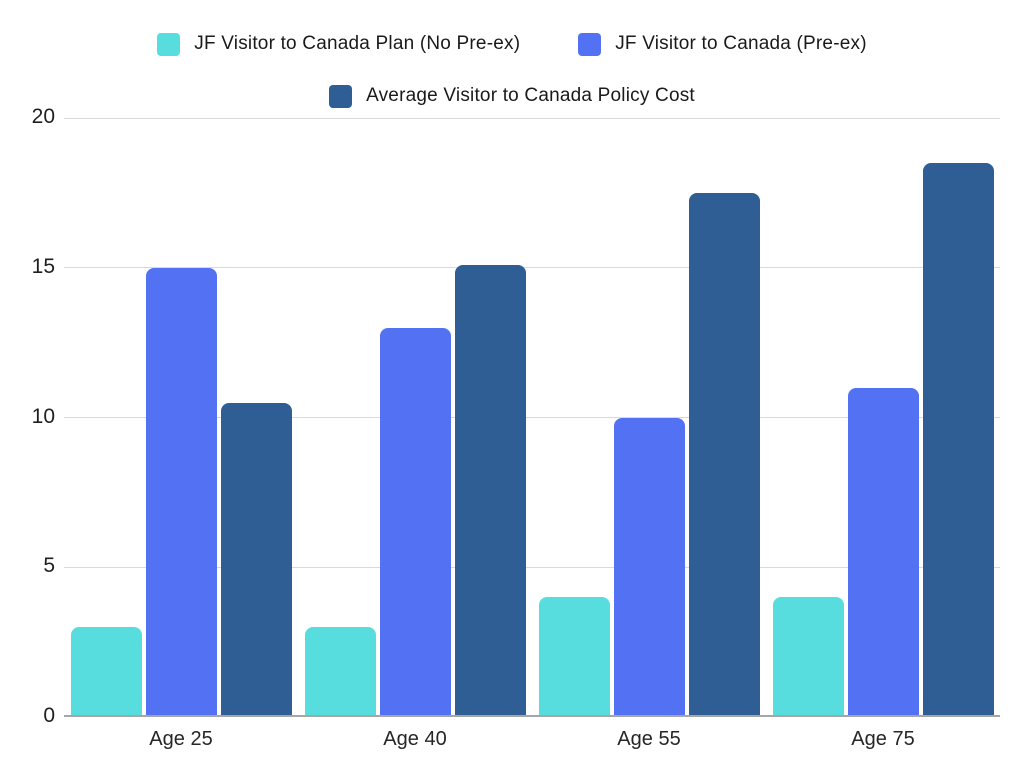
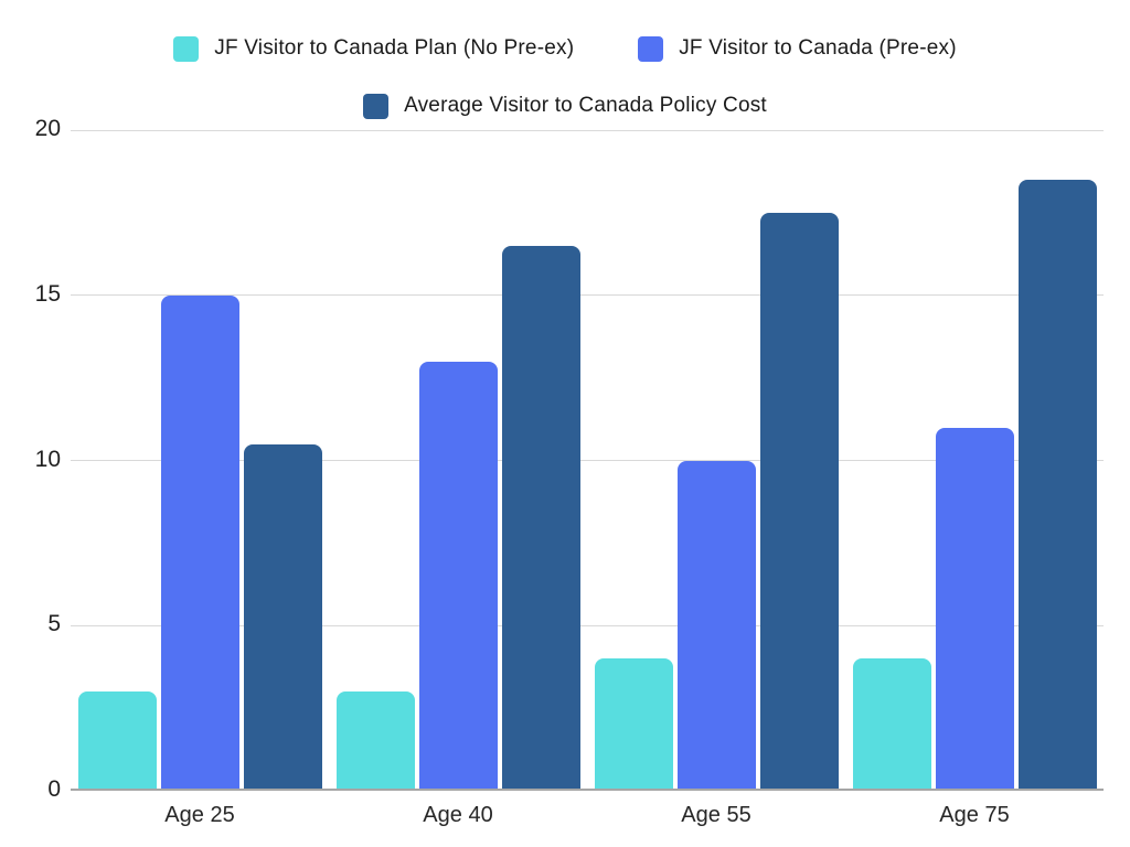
Average Visitor to Canada Policy Cost/Age 40: 15.1 -> 16.5
